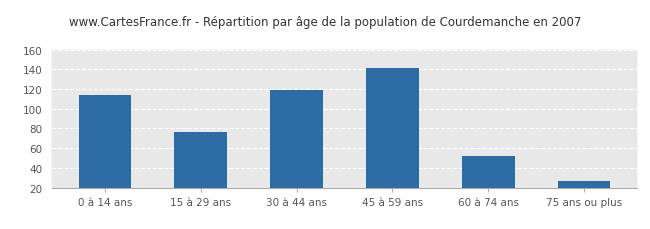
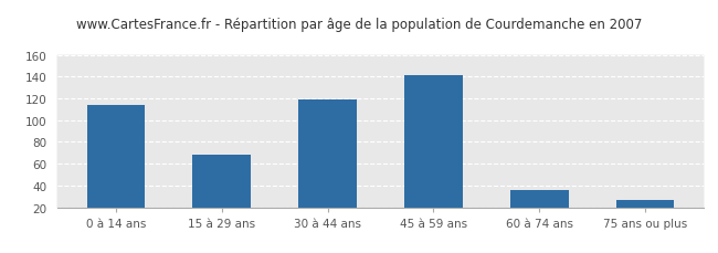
15 à 29 ans: 76 -> 68
60 à 74 ans: 52 -> 36
